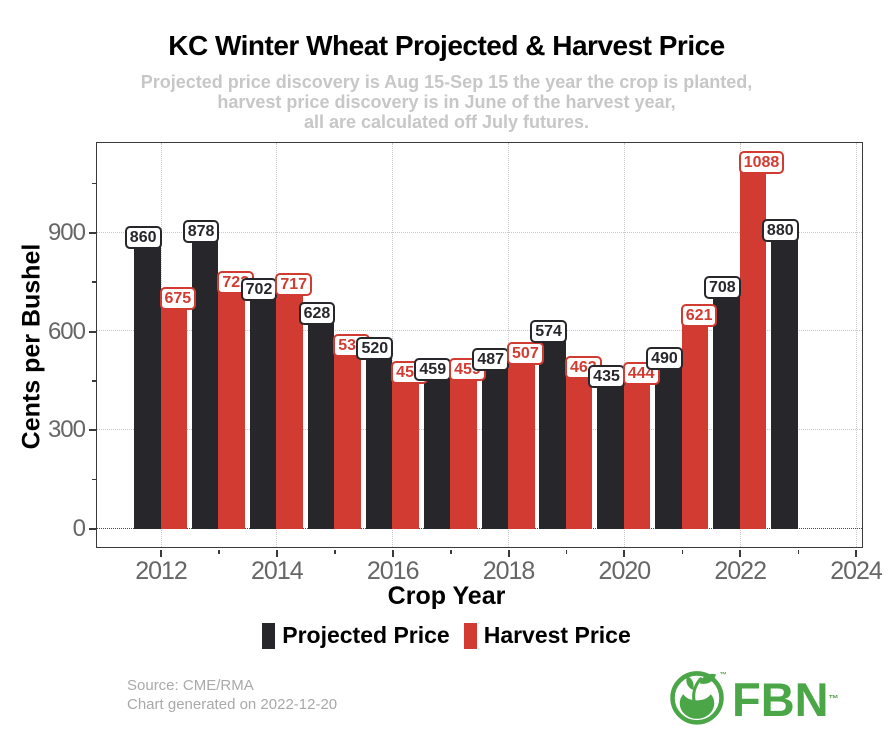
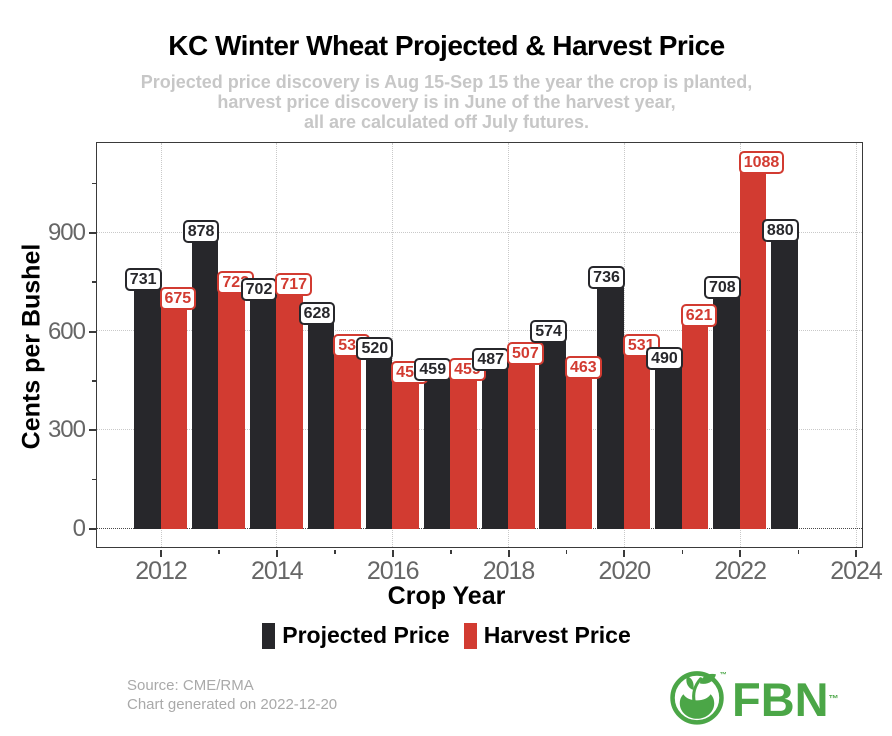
Projected Price/2012: 860 -> 731
Projected Price/2020: 435 -> 736
Harvest Price/2020: 444 -> 531
